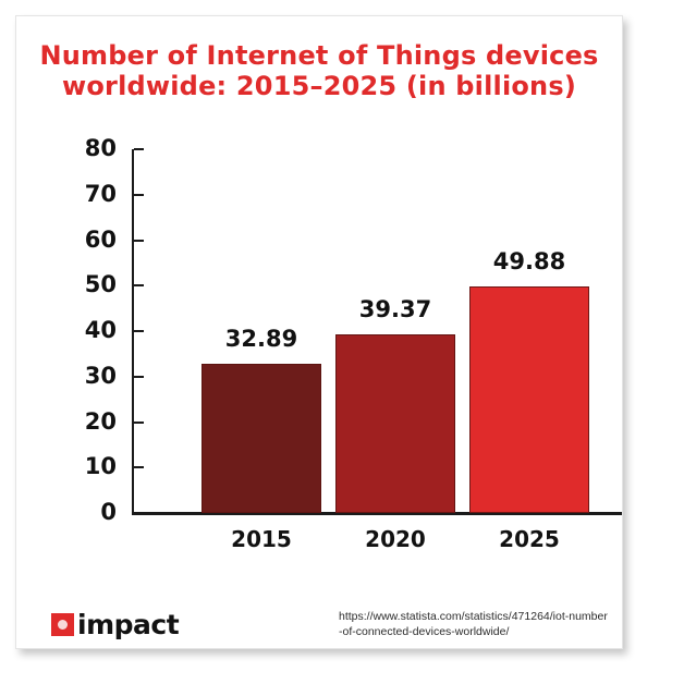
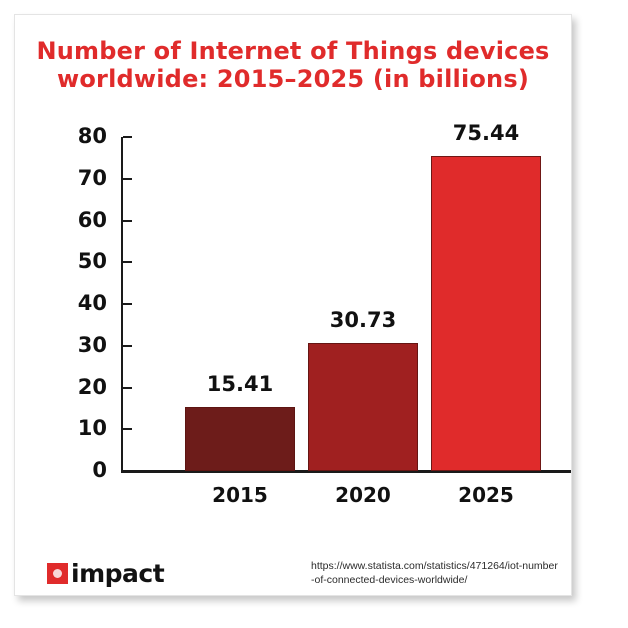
2015: 32.89 -> 15.41
2020: 39.37 -> 30.73
2025: 49.88 -> 75.44
